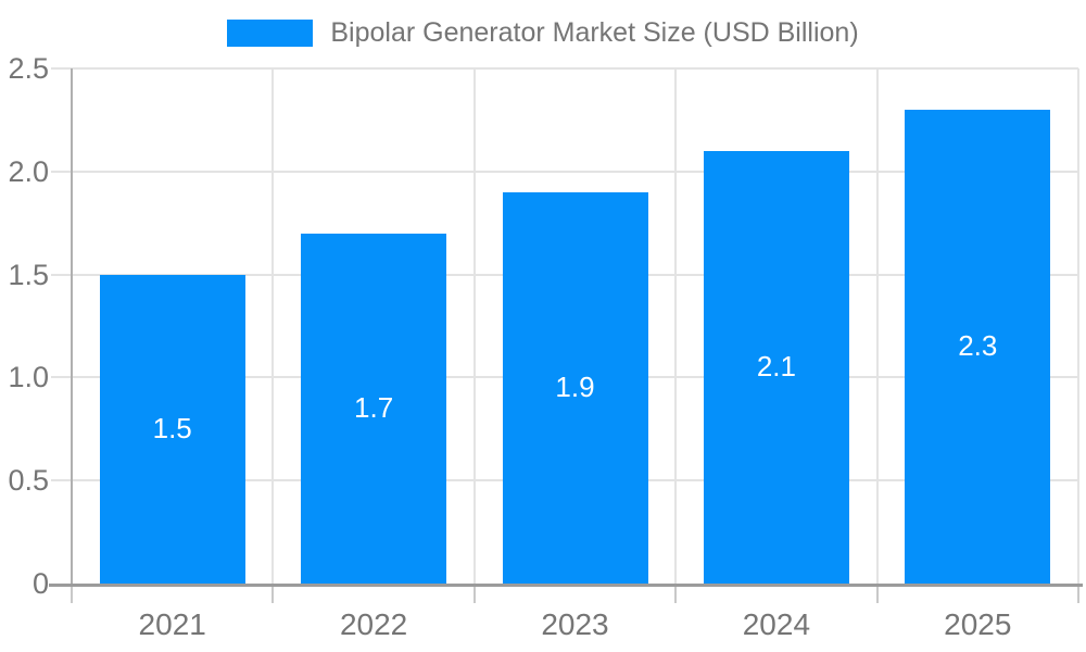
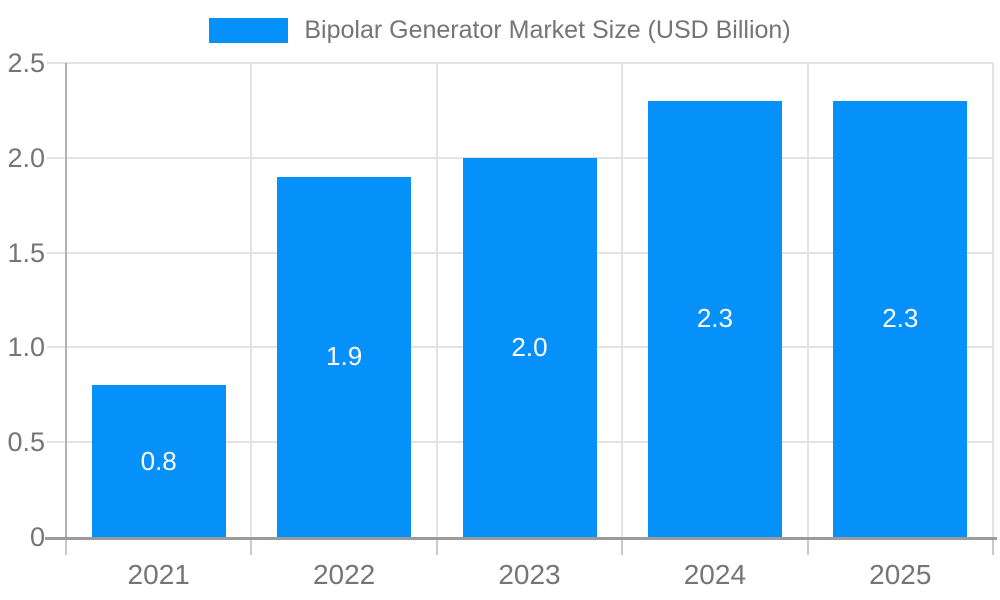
2021: 1.5 -> 0.8
2022: 1.7 -> 1.9
2023: 1.9 -> 2.0
2024: 2.1 -> 2.3
